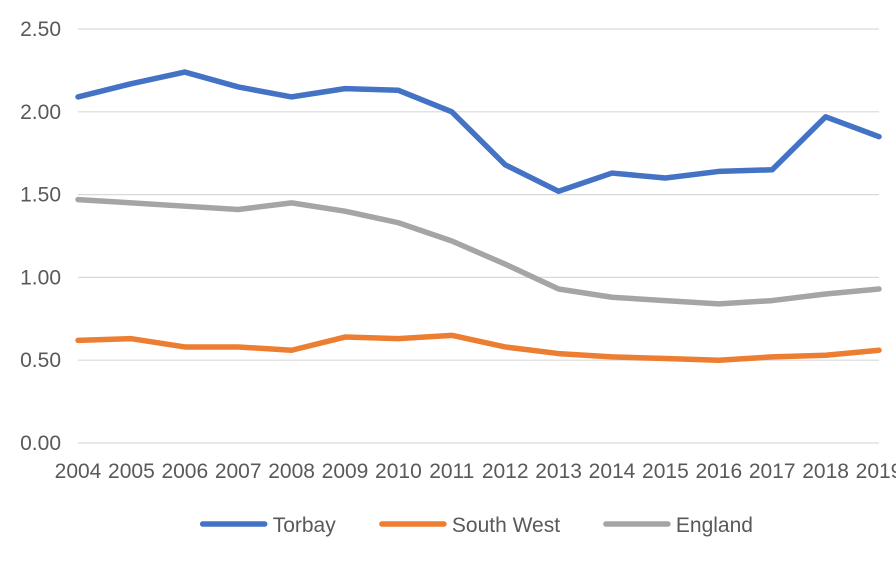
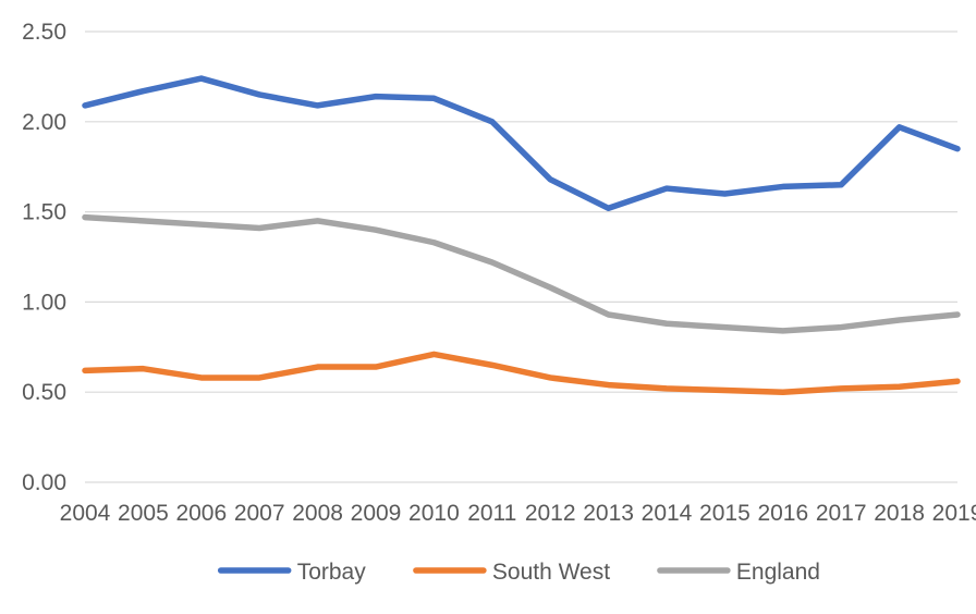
South West/2008: 0.56 -> 0.64
South West/2010: 0.63 -> 0.71
